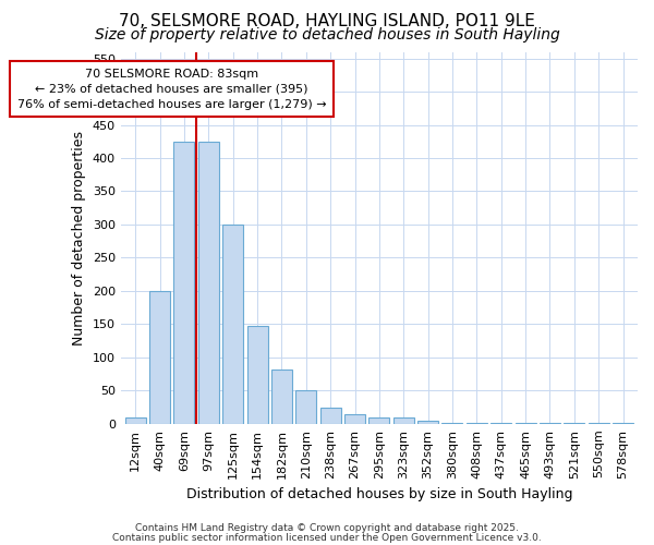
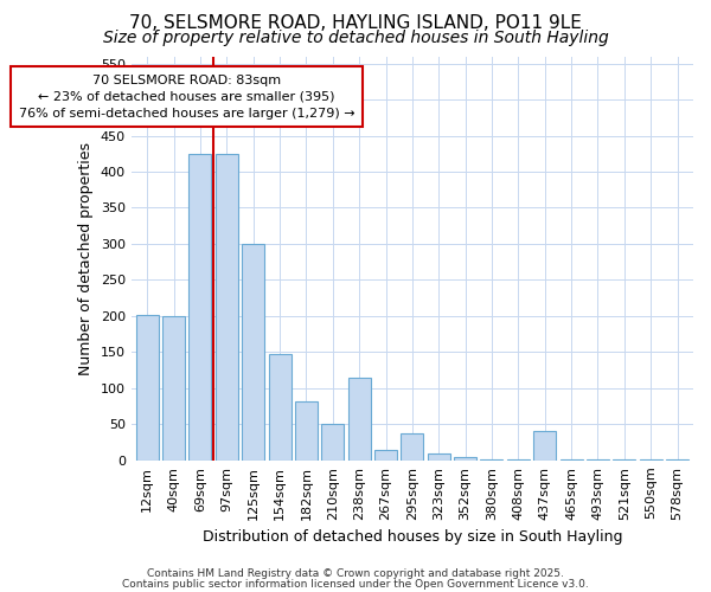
12sqm: 10 -> 202
238sqm: 25 -> 114
295sqm: 10 -> 38
437sqm: 2 -> 40
